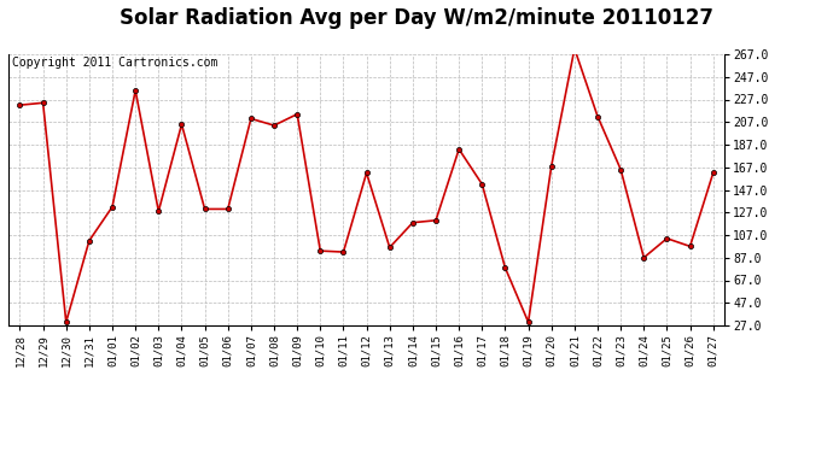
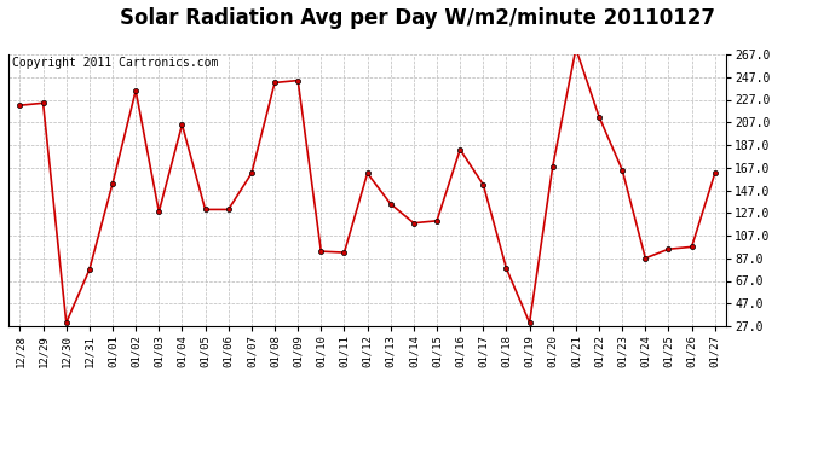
12/31: 102 -> 77
01/01: 132 -> 153
01/07: 210 -> 162
01/08: 204 -> 242
01/09: 214 -> 244
01/13: 96 -> 135
01/25: 104 -> 95
